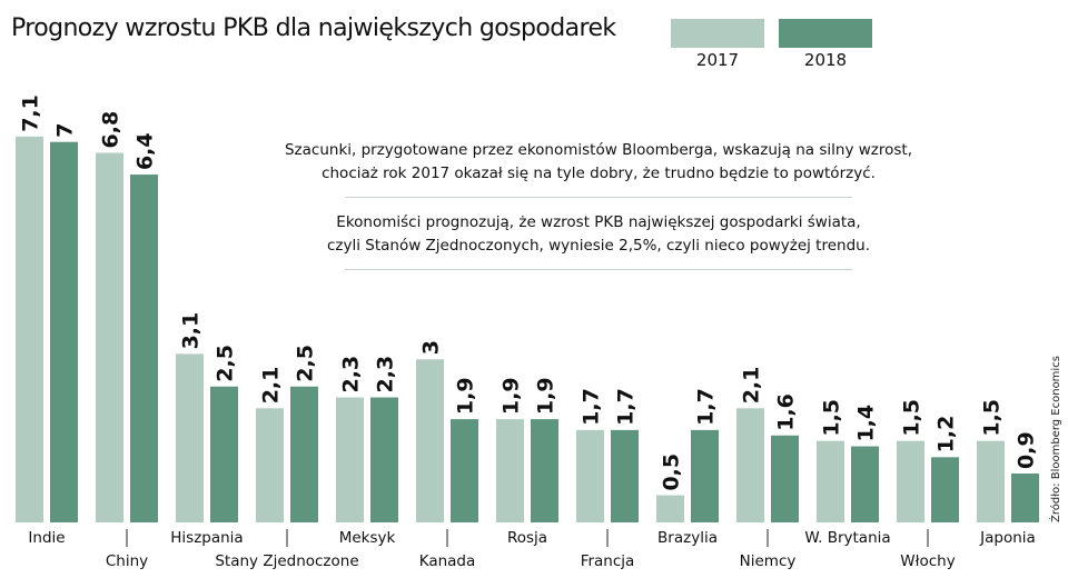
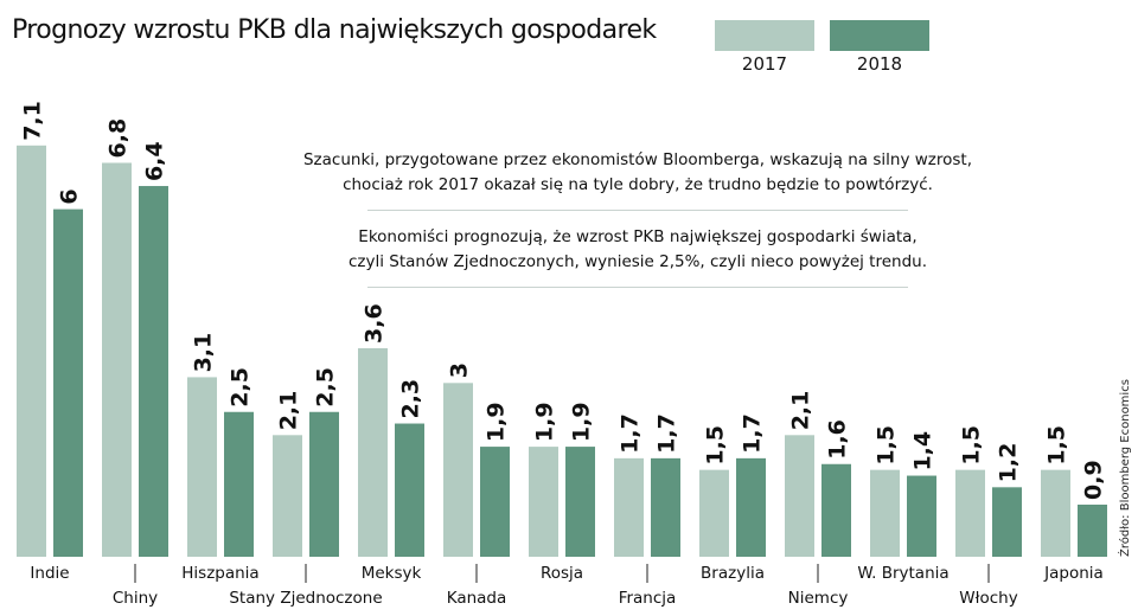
2018/Indie: 7 -> 6
2017/Meksyk: 2,3 -> 3,6
2017/Brazylia: 0,5 -> 1,5
